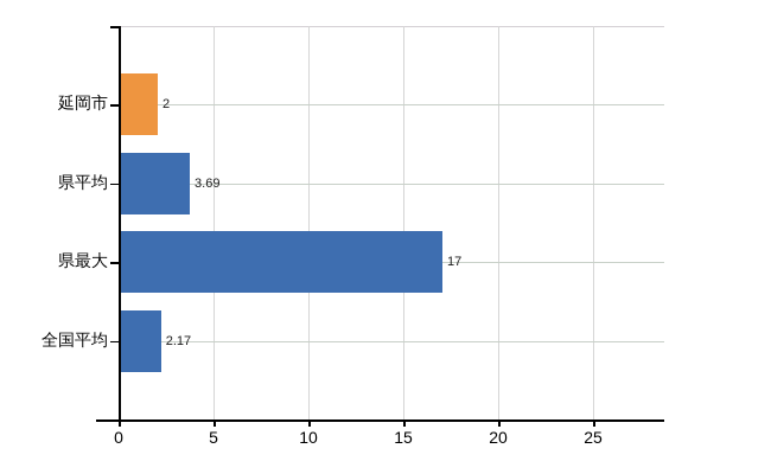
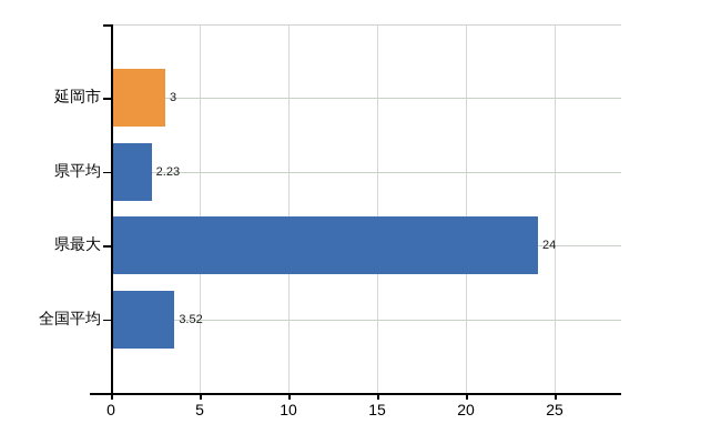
延岡市: 2 -> 3
県平均: 3.69 -> 2.23
県最大: 17 -> 24
全国平均: 2.17 -> 3.52
